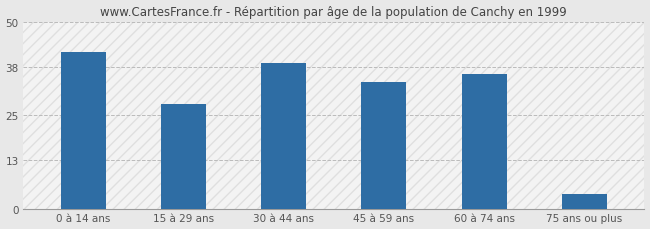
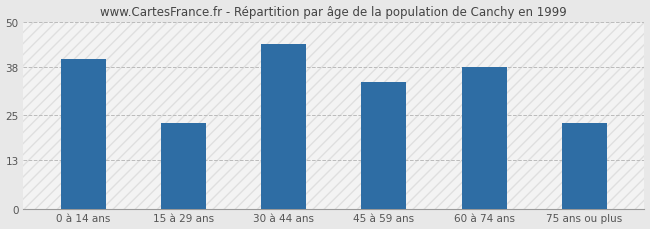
0 à 14 ans: 42 -> 40
15 à 29 ans: 28 -> 23
30 à 44 ans: 39 -> 44
60 à 74 ans: 36 -> 38
75 ans ou plus: 4 -> 23
